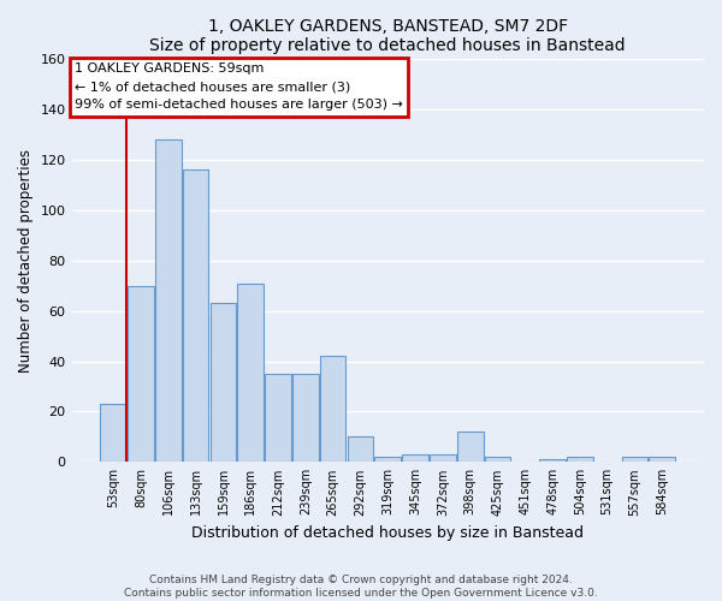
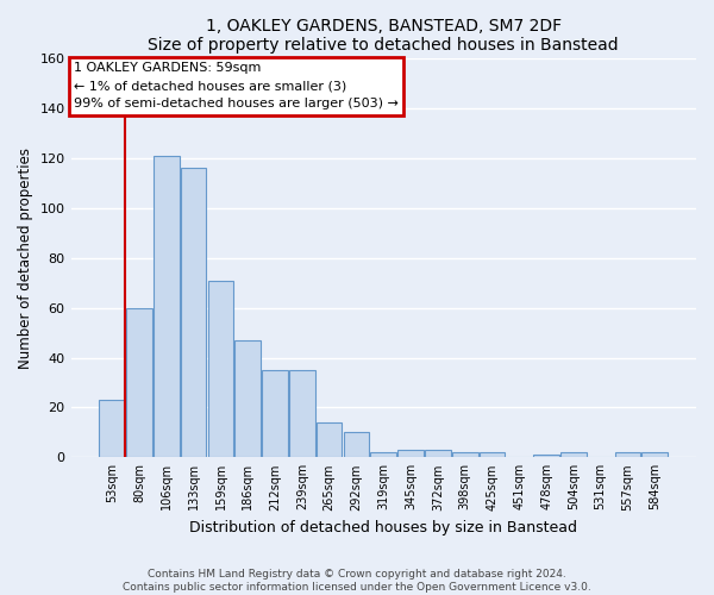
80sqm: 70 -> 60
106sqm: 128 -> 121
159sqm: 63 -> 71
186sqm: 71 -> 47
265sqm: 42 -> 14
398sqm: 12 -> 2
